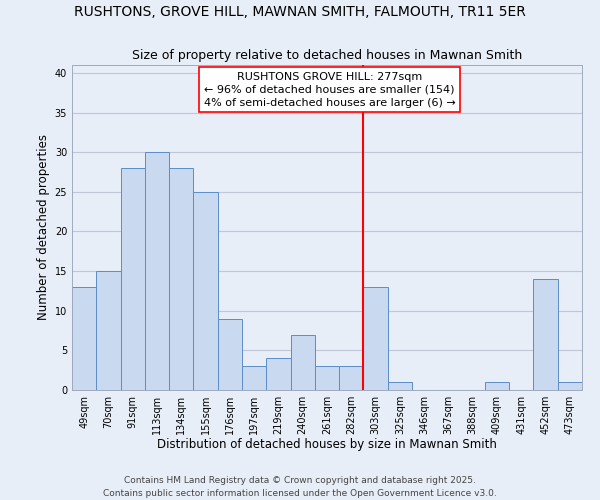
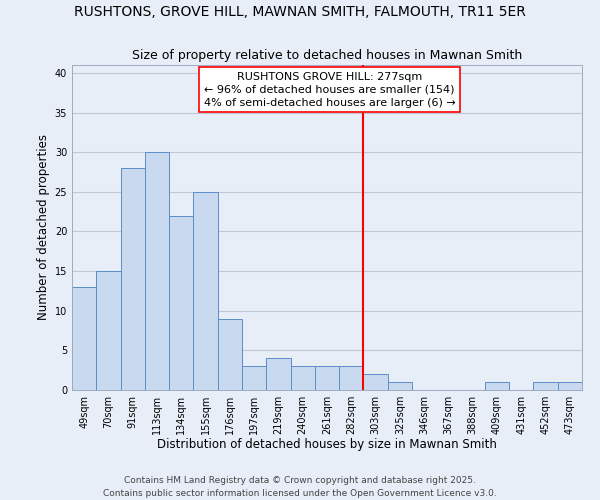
134sqm: 28 -> 22
240sqm: 7 -> 3
303sqm: 13 -> 2
452sqm: 14 -> 1
